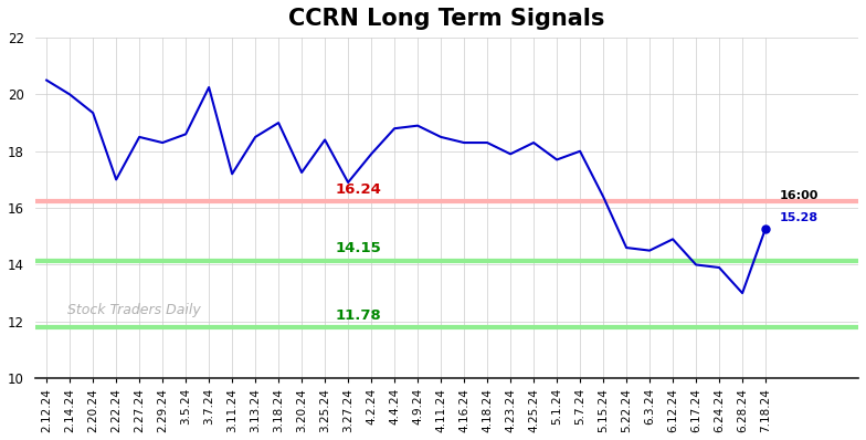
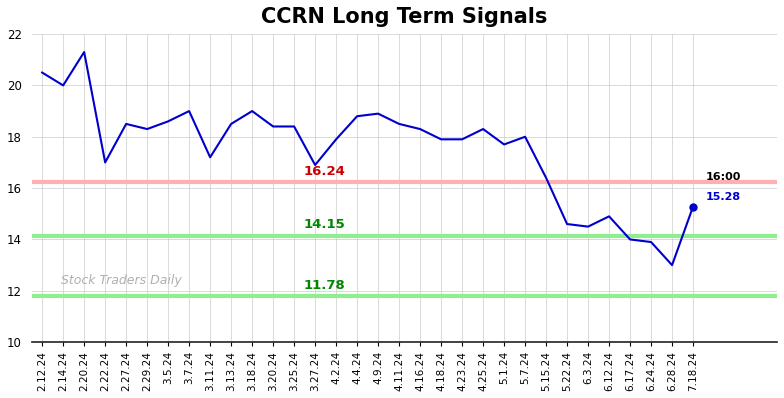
2.20.24: 19.35 -> 21.30
3.7.24: 20.25 -> 19.00
3.20.24: 17.25 -> 18.40
4.18.24: 18.30 -> 17.90
